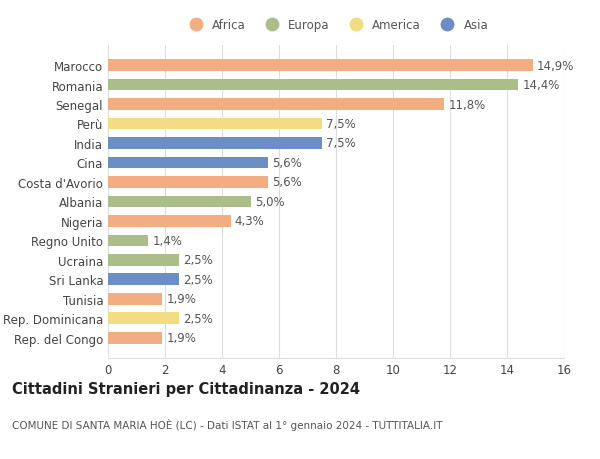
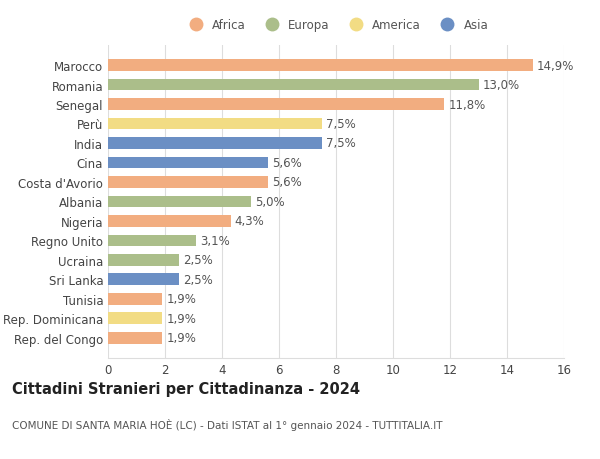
Romania: 14,4% -> 13,0%
Regno Unito: 1,4% -> 3,1%
Rep. Dominicana: 2,5% -> 1,9%
